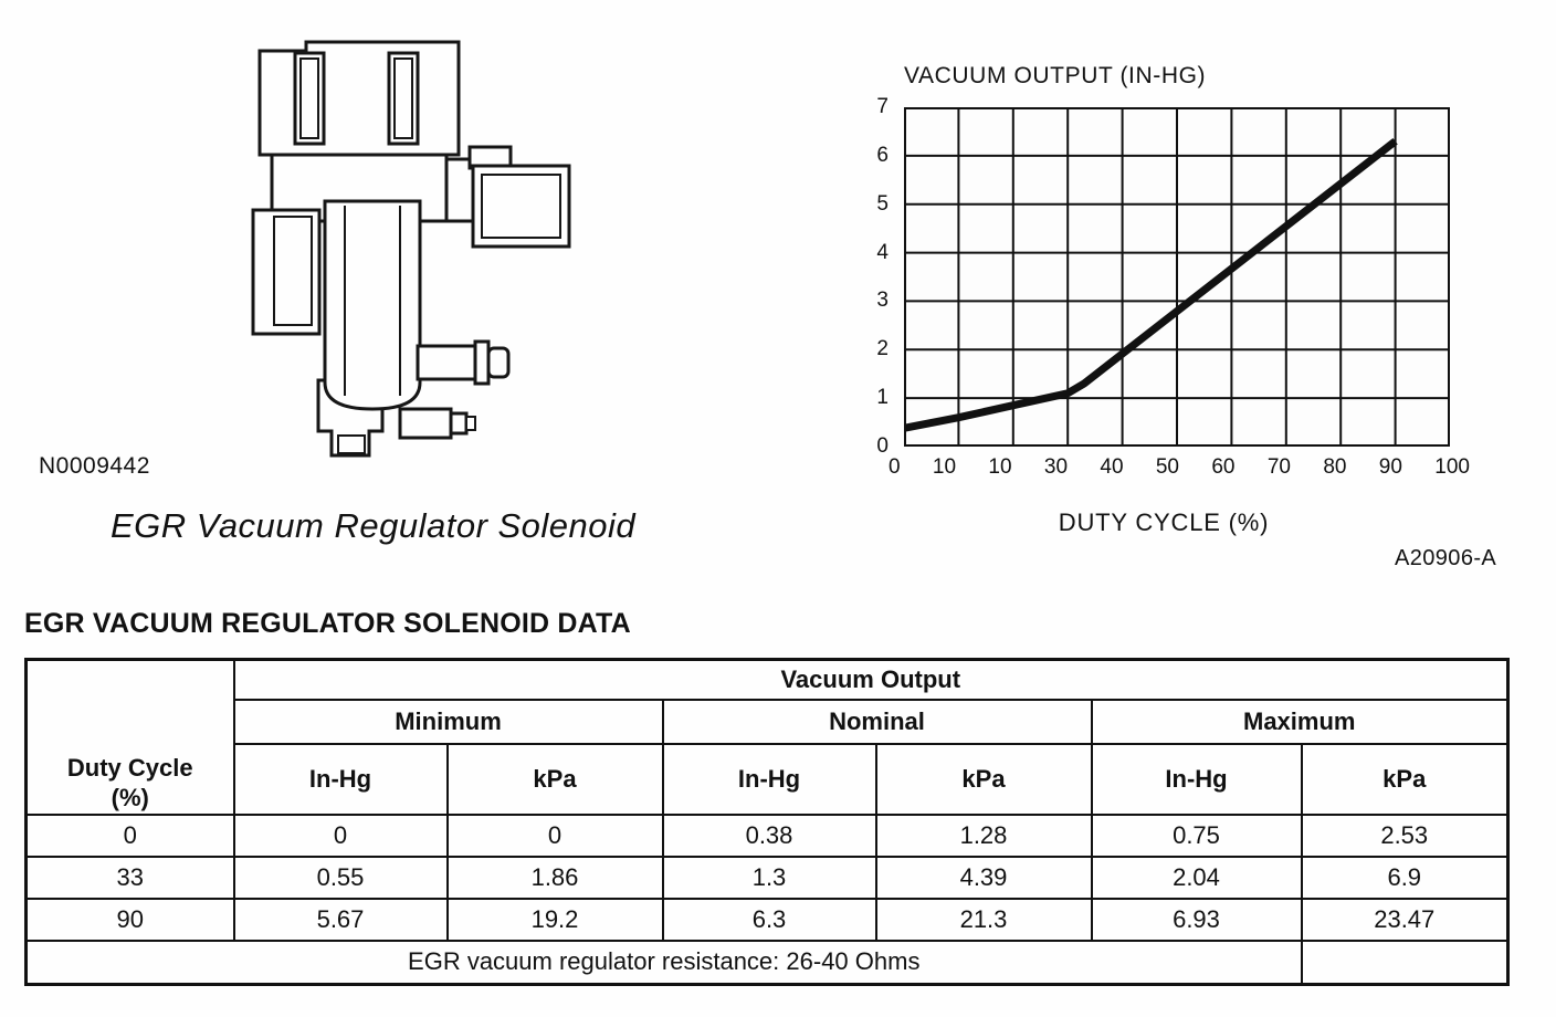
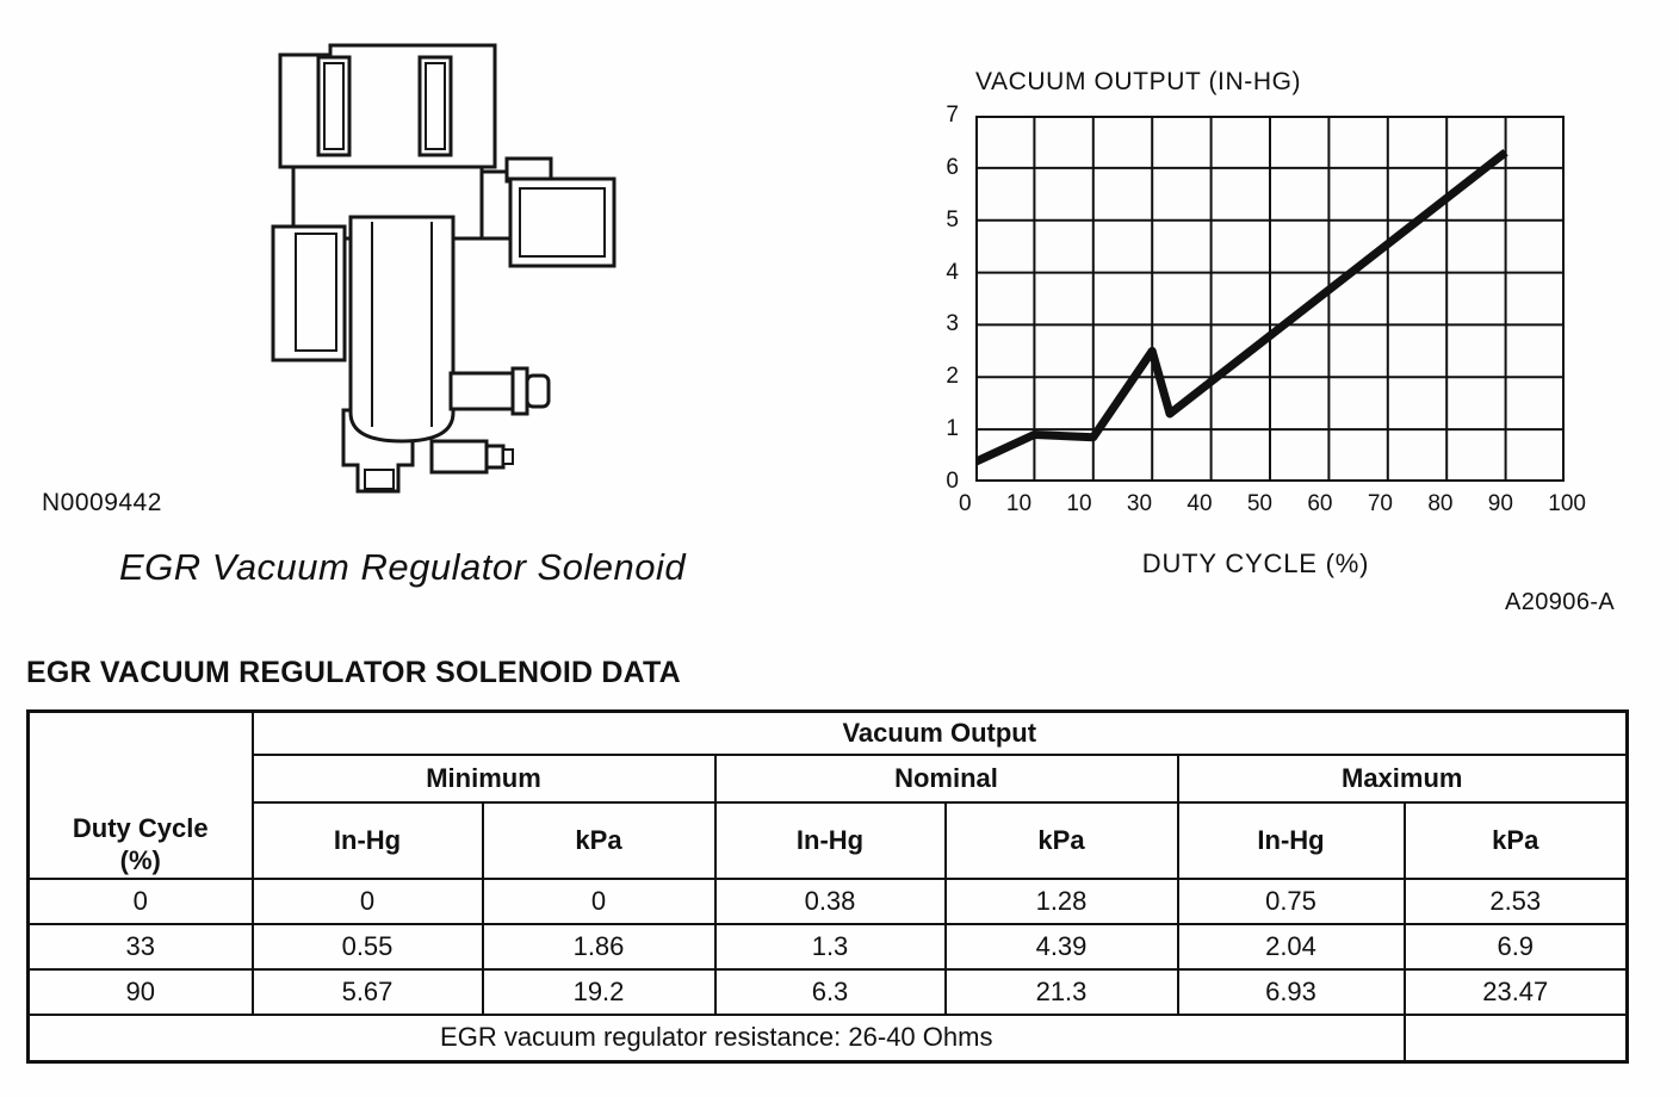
10: 0.6 -> 0.9
30: 1.1 -> 2.5
